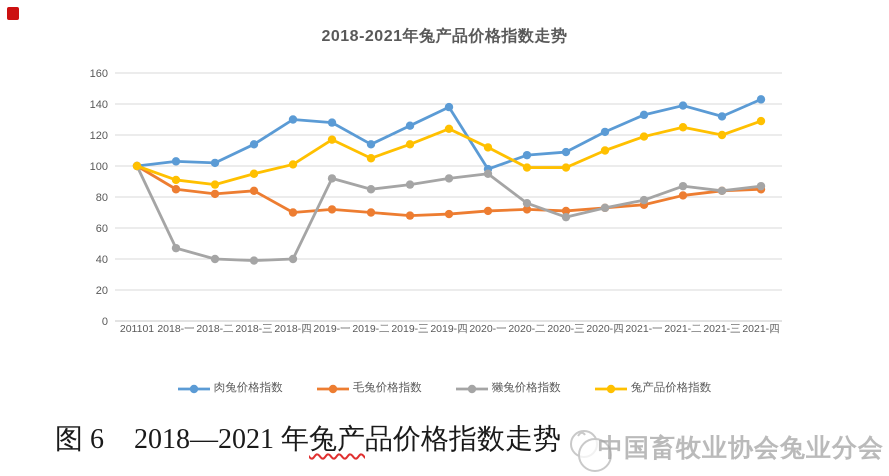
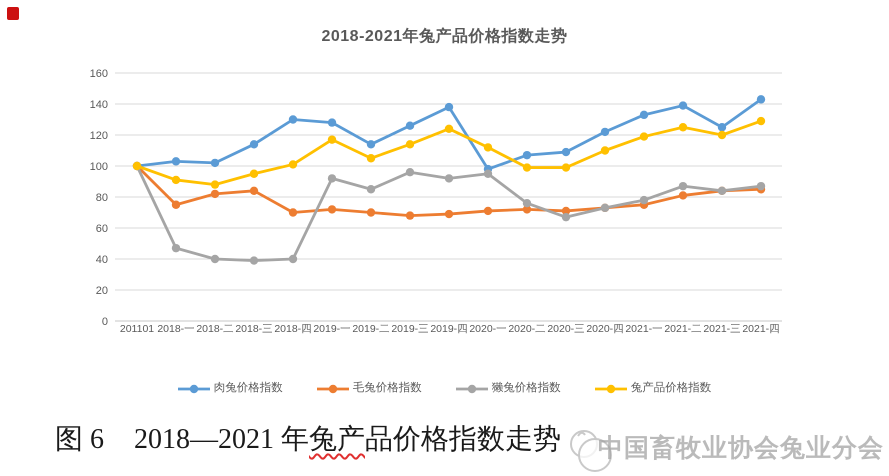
毛兔价格指数/2018-一: 85 -> 75
獭兔价格指数/2019-三: 88 -> 96
肉兔价格指数/2021-三: 132 -> 125
